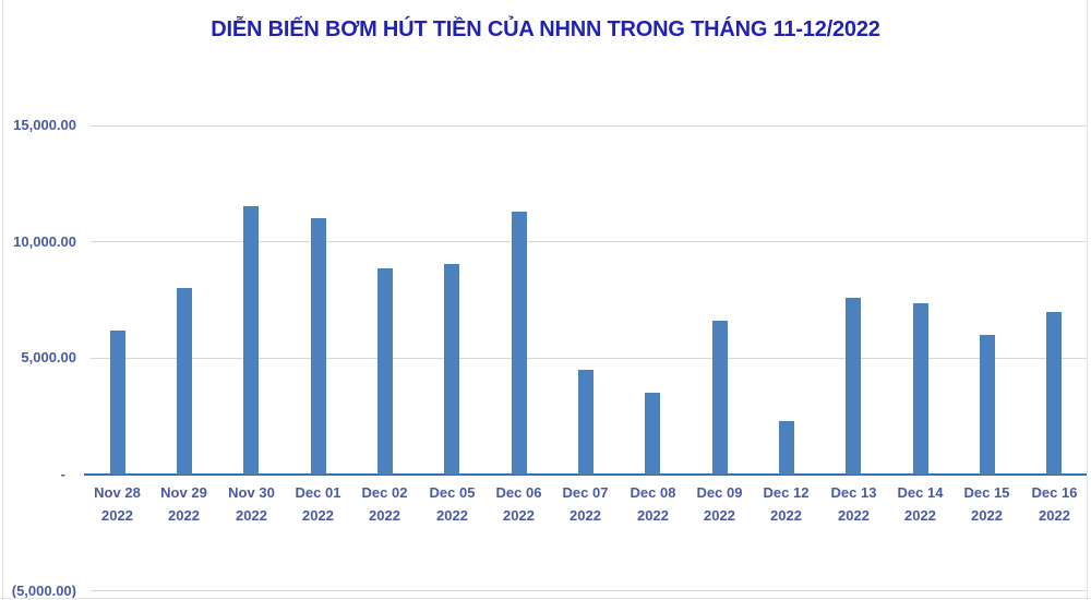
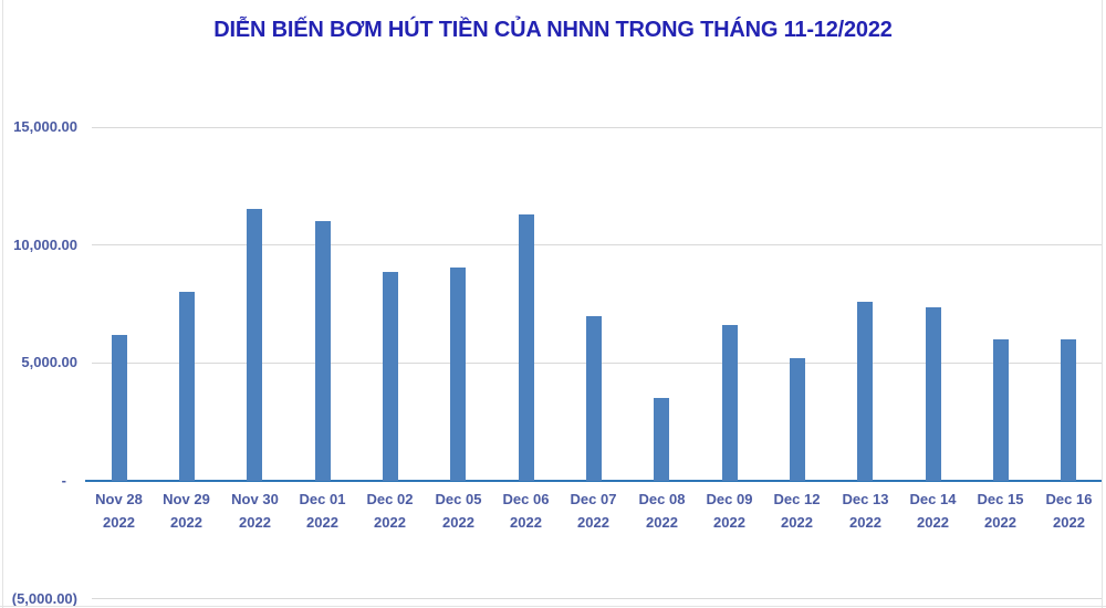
Dec 07: 4500 -> 7000
Dec 12: 2300 -> 5200
Dec 16: 7000 -> 6000
